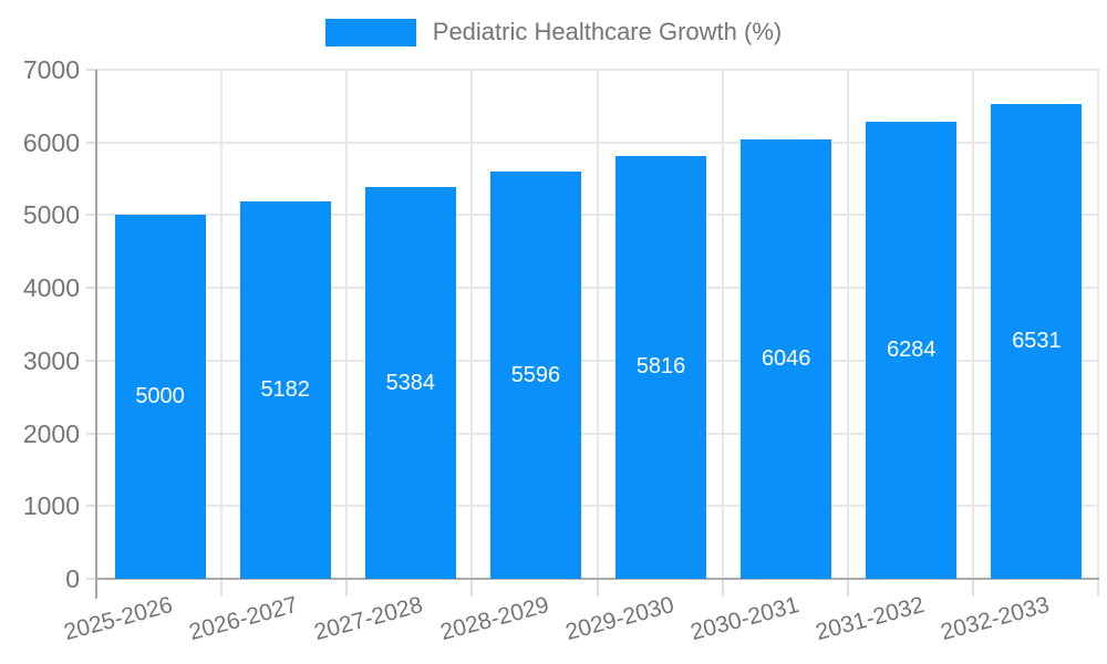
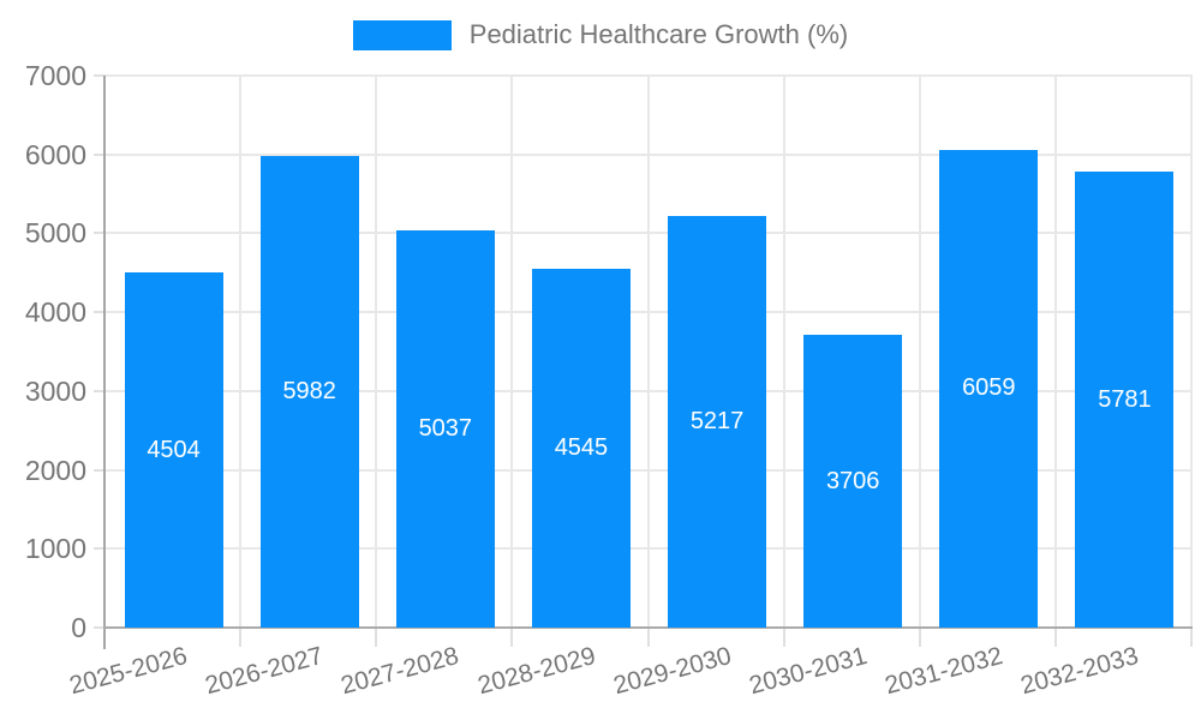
2025-2026: 5000 -> 4504
2026-2027: 5182 -> 5982
2027-2028: 5384 -> 5037
2028-2029: 5596 -> 4545
2029-2030: 5816 -> 5217
2030-2031: 6046 -> 3706
2031-2032: 6284 -> 6059
2032-2033: 6531 -> 5781
